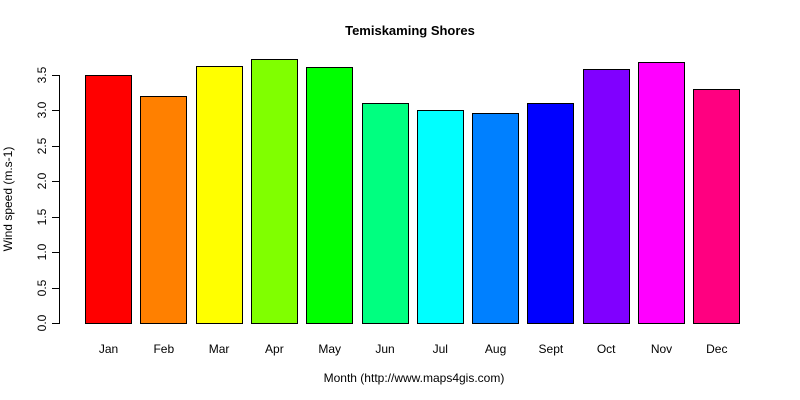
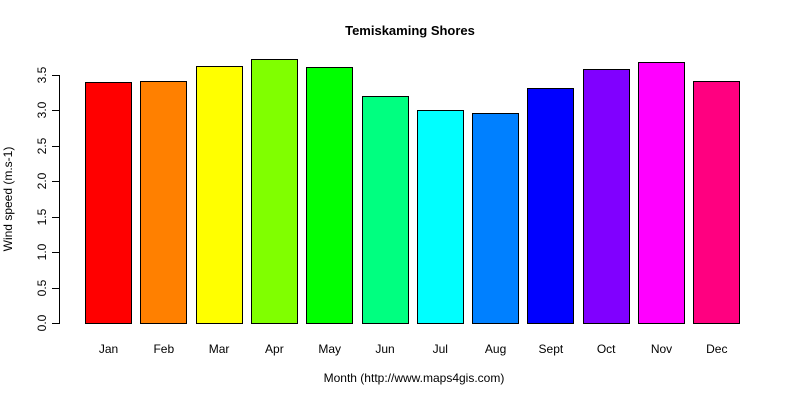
Jan: 3.5 -> 3.4
Feb: 3.2 -> 3.4
Jun: 3.1 -> 3.2
Sept: 3.1 -> 3.3
Dec: 3.3 -> 3.4
